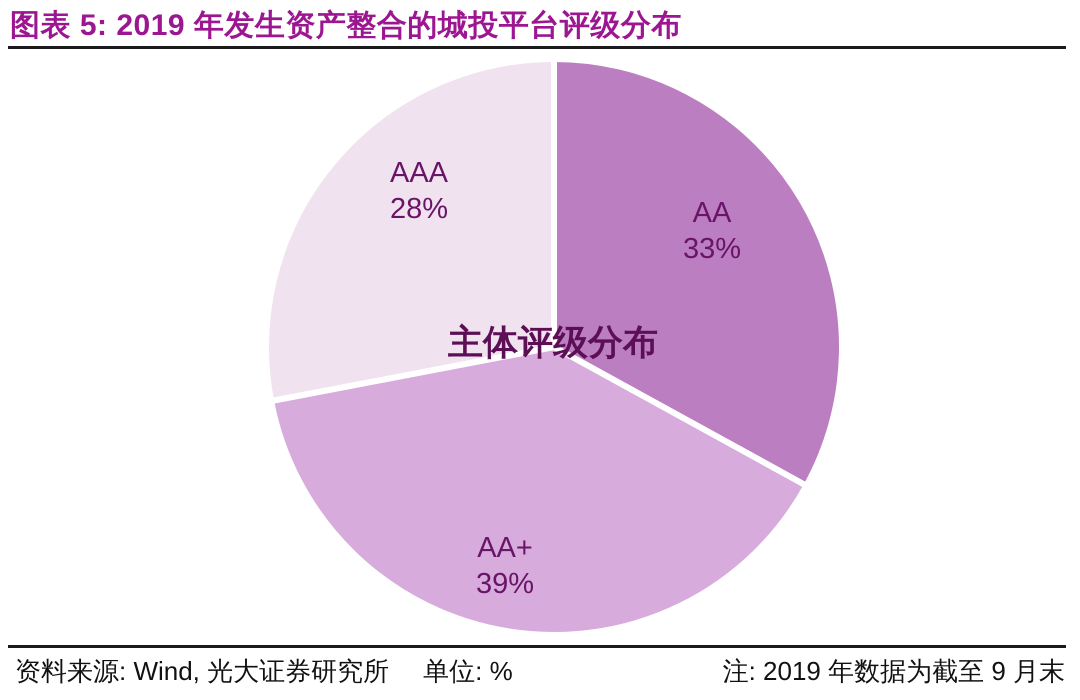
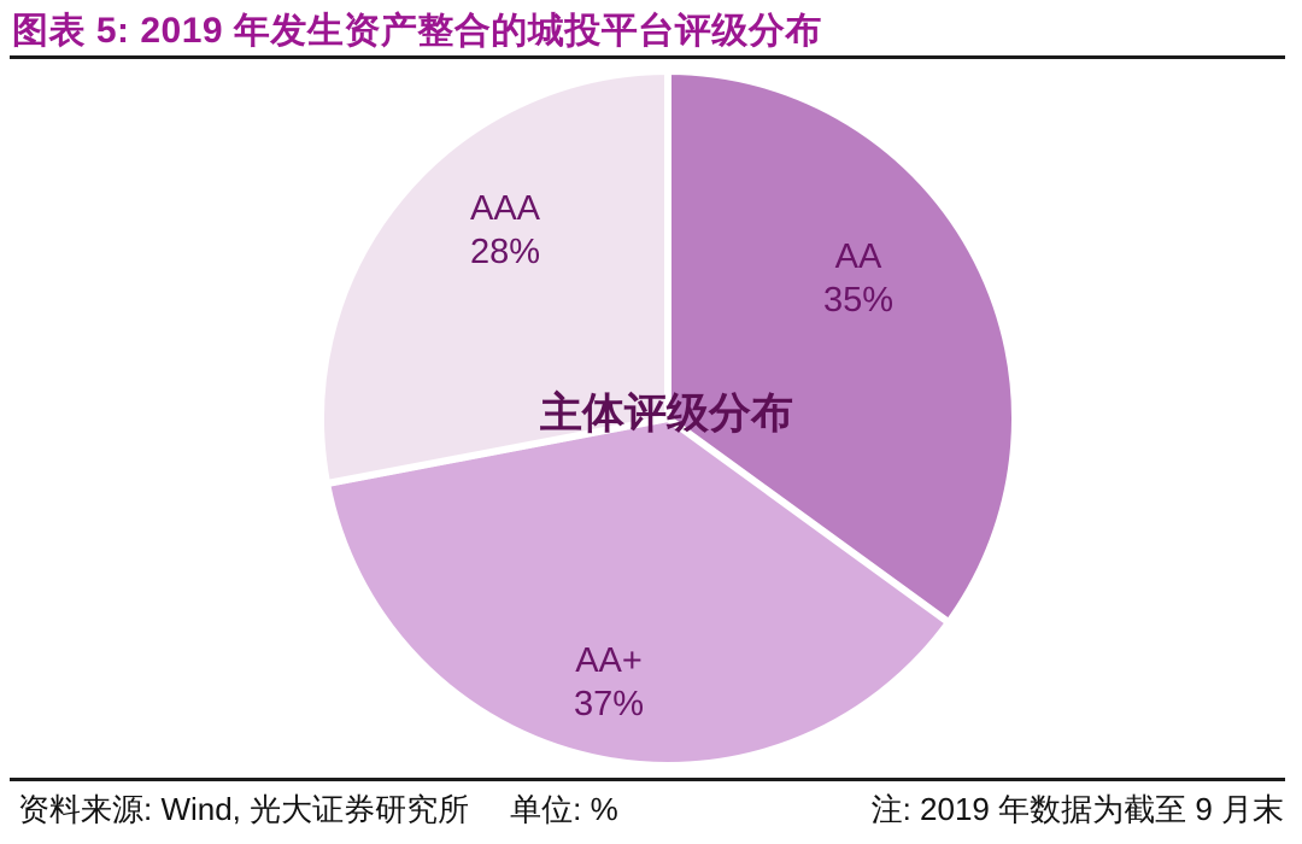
AA: 33% -> 35%
AA+: 39% -> 37%
